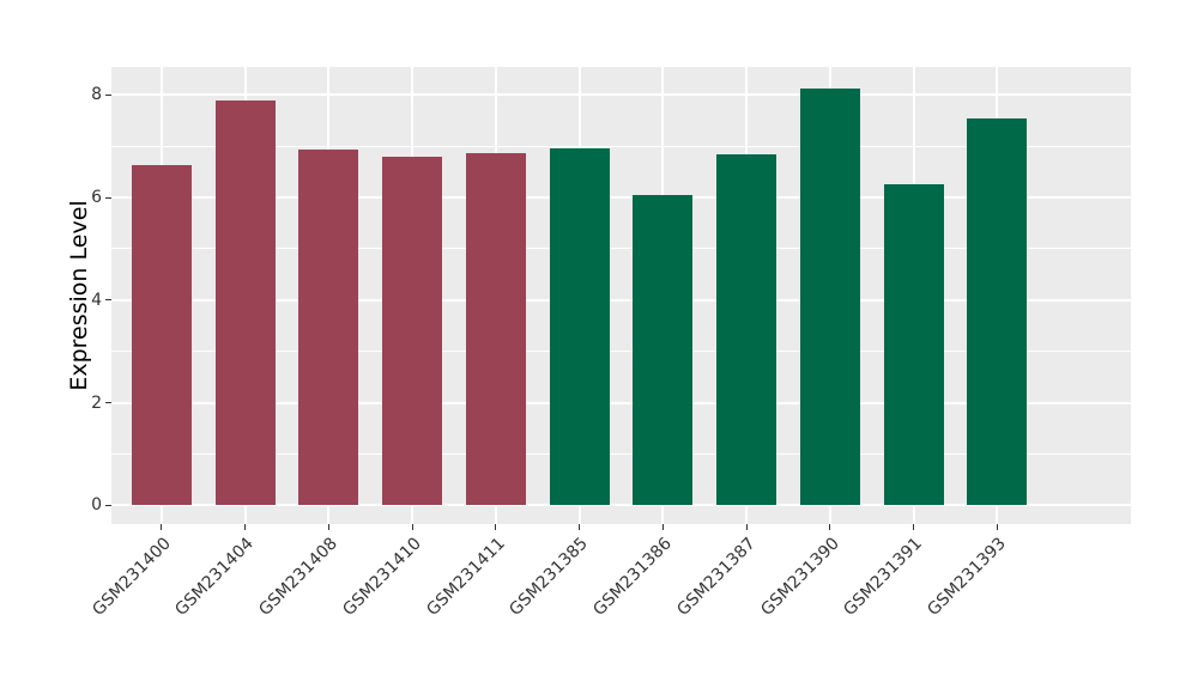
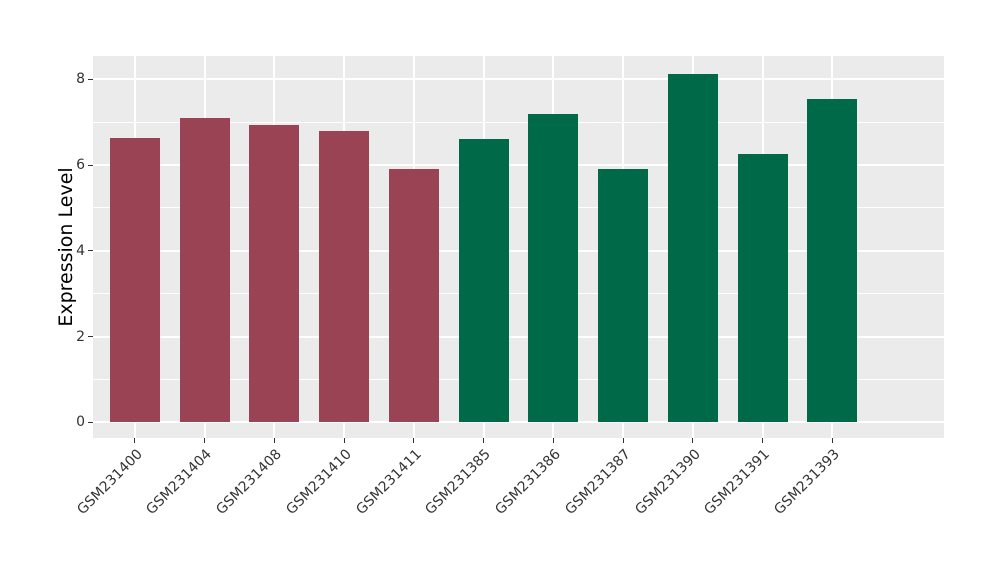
GSM231404: 7.9 -> 7.1
GSM231411: 6.9 -> 5.9
GSM231385: 7.0 -> 6.6
GSM231386: 6.0 -> 7.2
GSM231387: 6.8 -> 5.9
